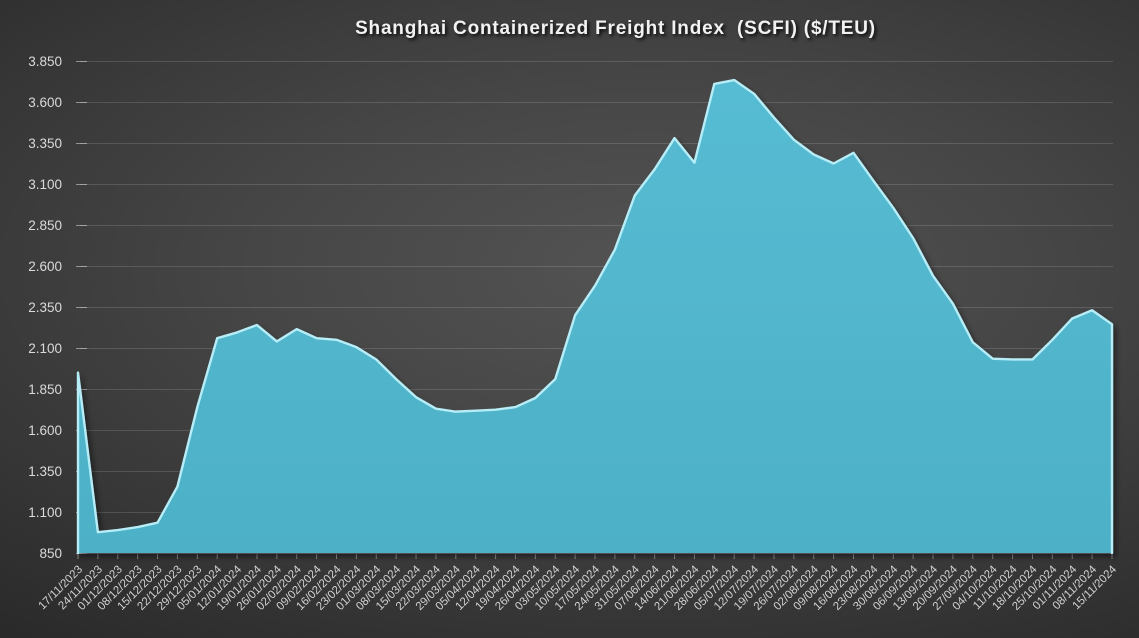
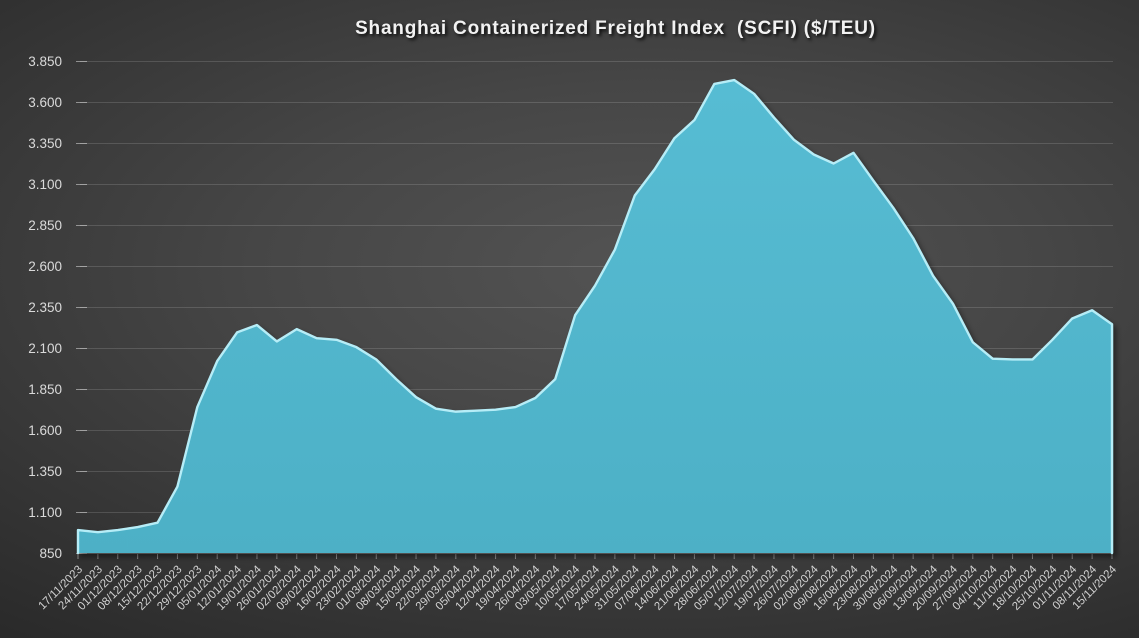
17/11/2023: 1950 -> 990
05/01/2024: 2160 -> 2020
21/06/2024: 3230 -> 3490
